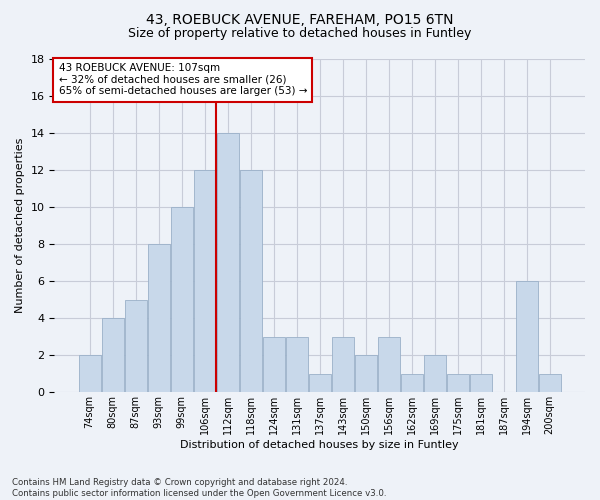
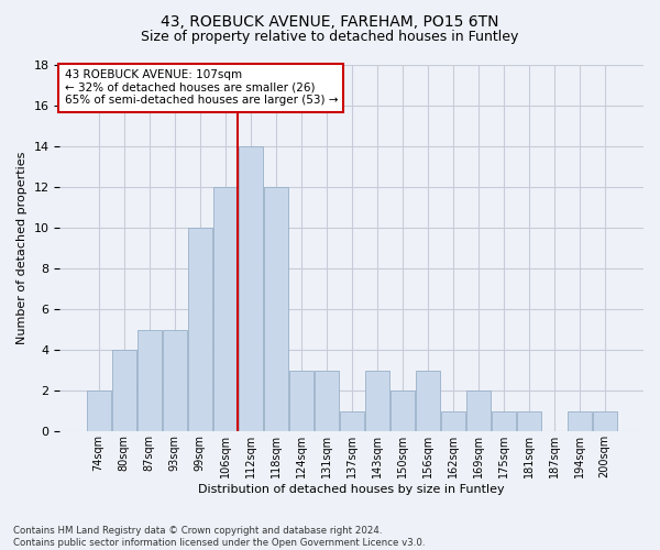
93sqm: 8 -> 5
194sqm: 6 -> 1
